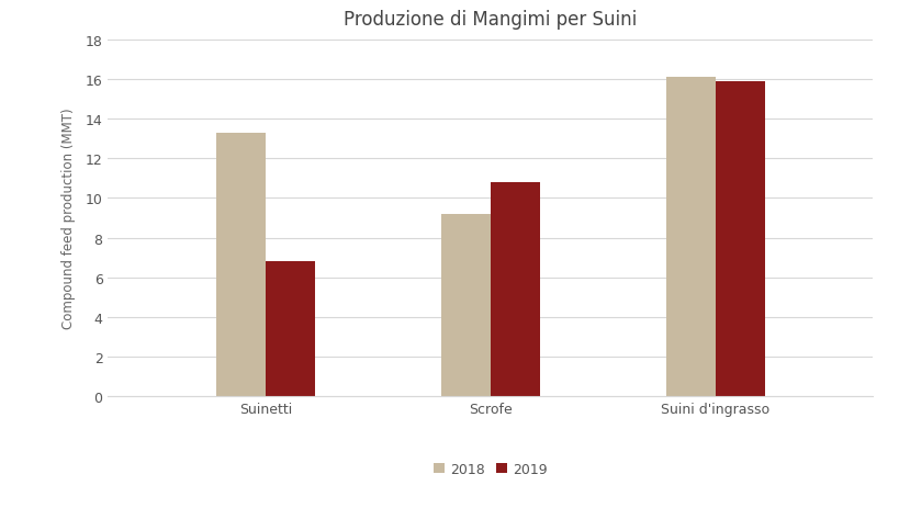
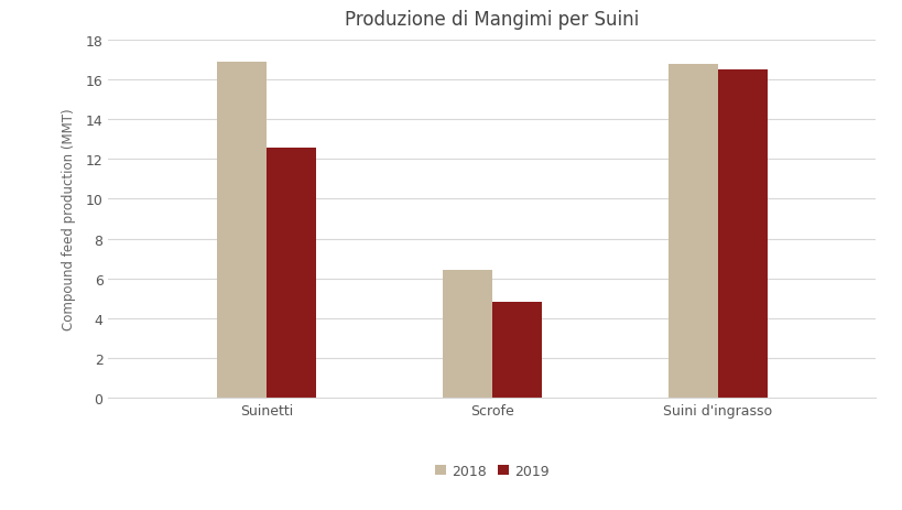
2018/Suinetti: 13.3 -> 16.9
2019/Suinetti: 6.8 -> 12.6
2018/Scrofe: 9.2 -> 6.4
2019/Scrofe: 10.8 -> 4.8
2018/Suini d'ingrasso: 16.1 -> 16.8
2019/Suini d'ingrasso: 15.9 -> 16.5
